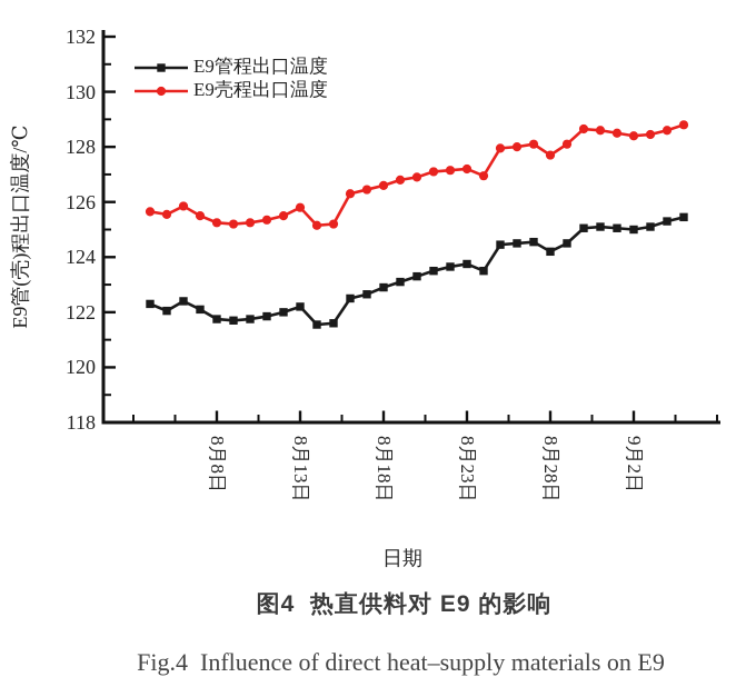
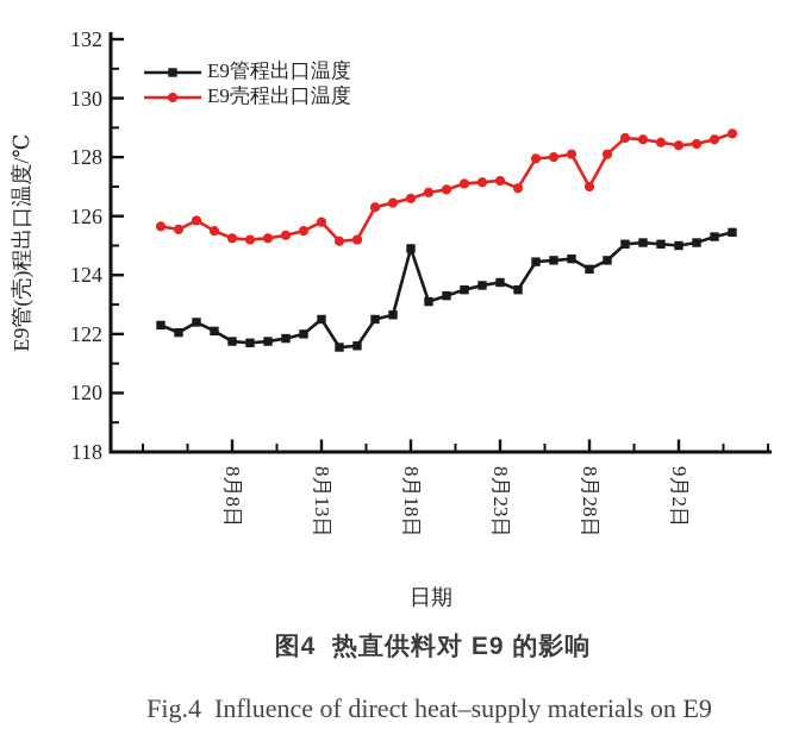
E9管程出口温度/8月13日: 122.2 -> 122.5
E9管程出口温度/8月18日: 122.9 -> 124.9
E9壳程出口温度/8月28日: 127.7 -> 127.0
